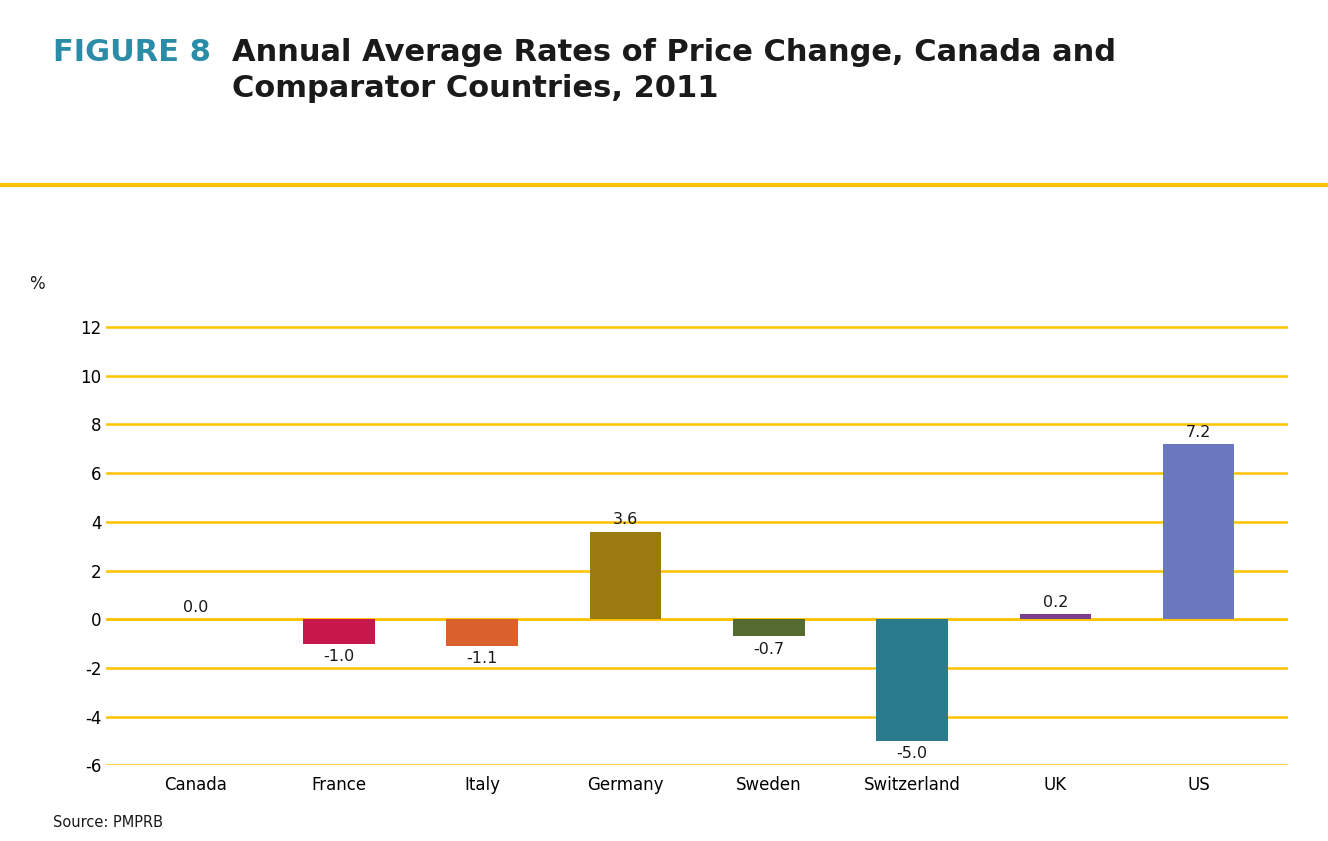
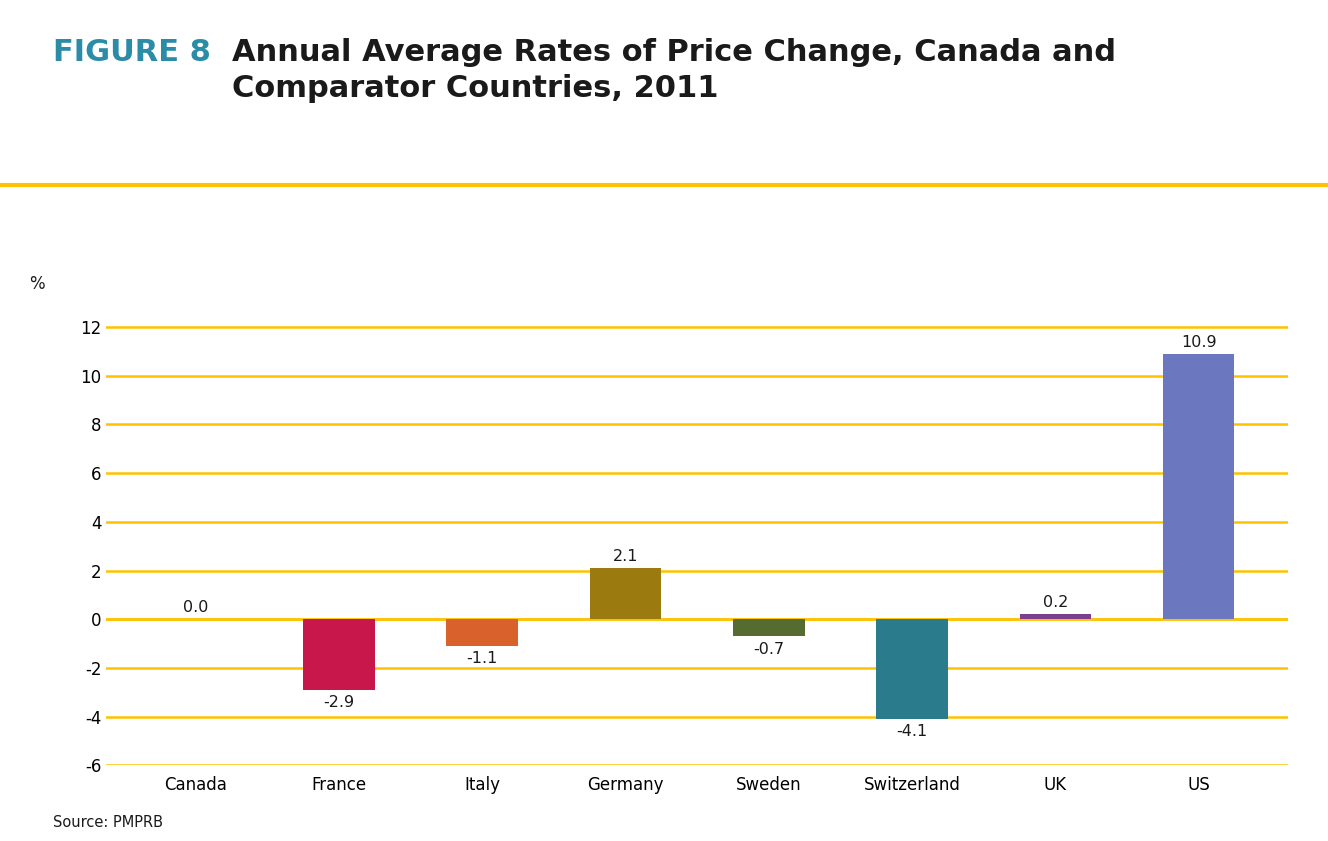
France: -1.0 -> -2.9
Germany: 3.6 -> 2.1
Switzerland: -5.0 -> -4.1
US: 7.2 -> 10.9
